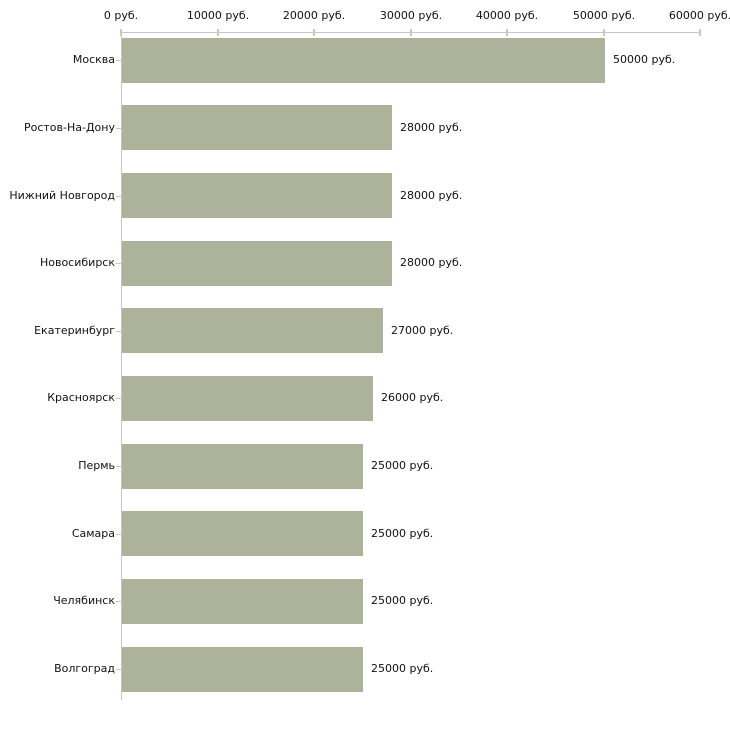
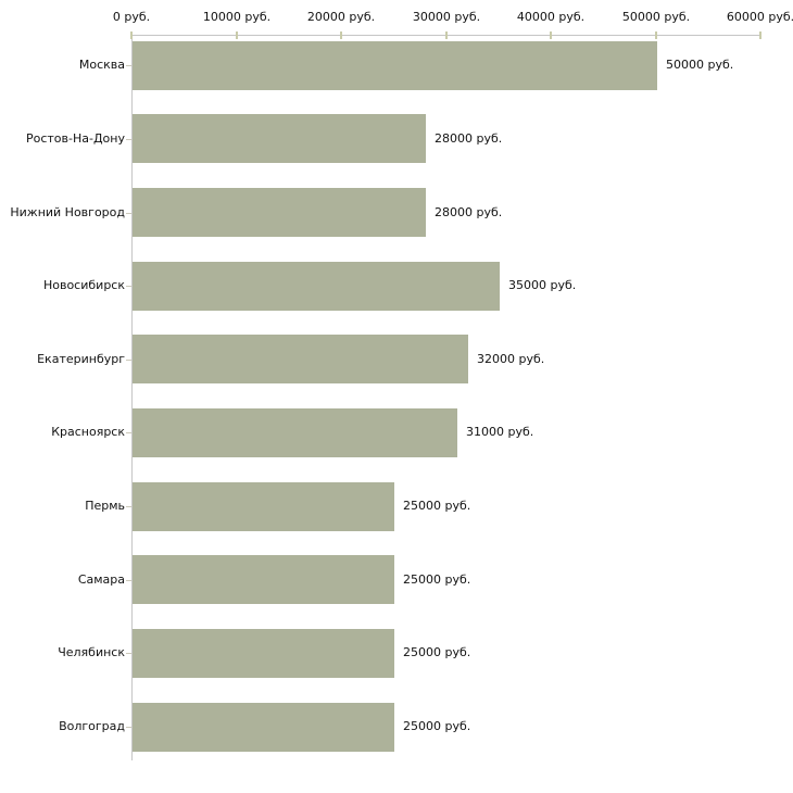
Новосибирск: 28000 -> 35000
Екатеринбург: 27000 -> 32000
Красноярск: 26000 -> 31000
